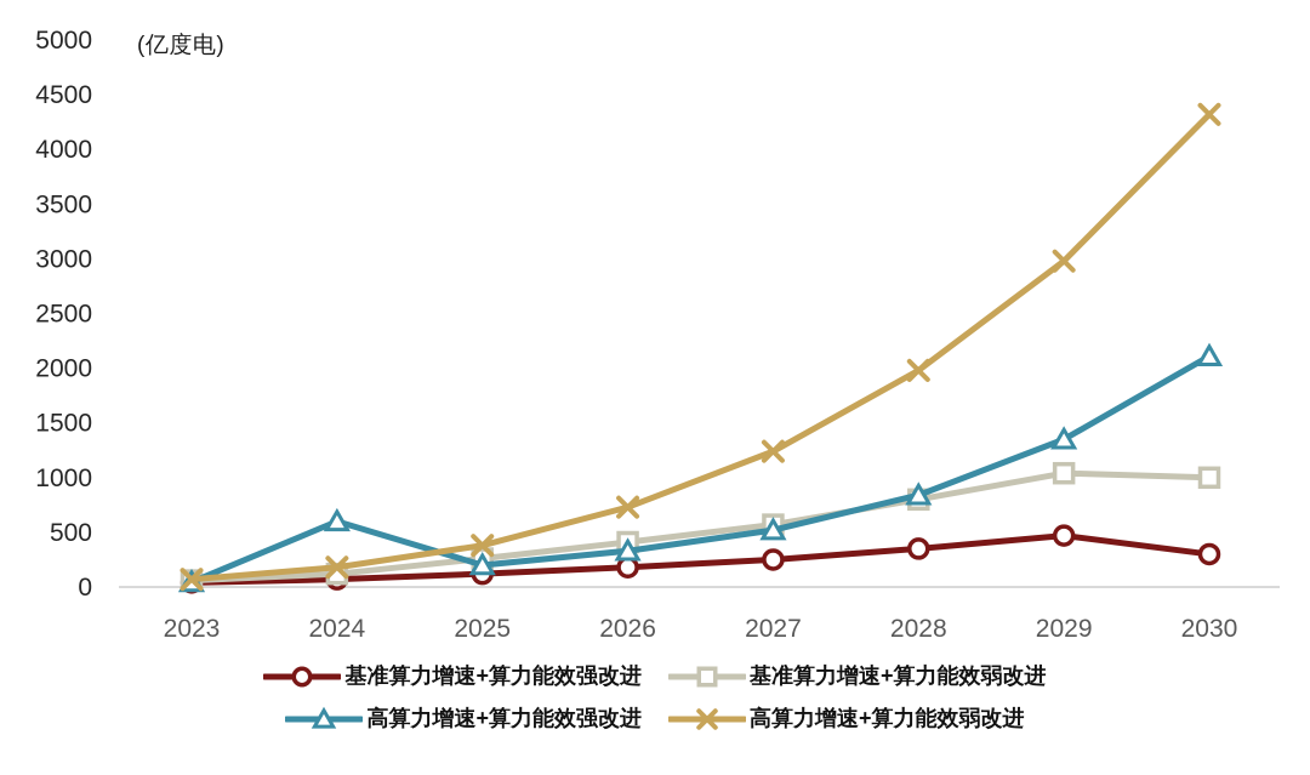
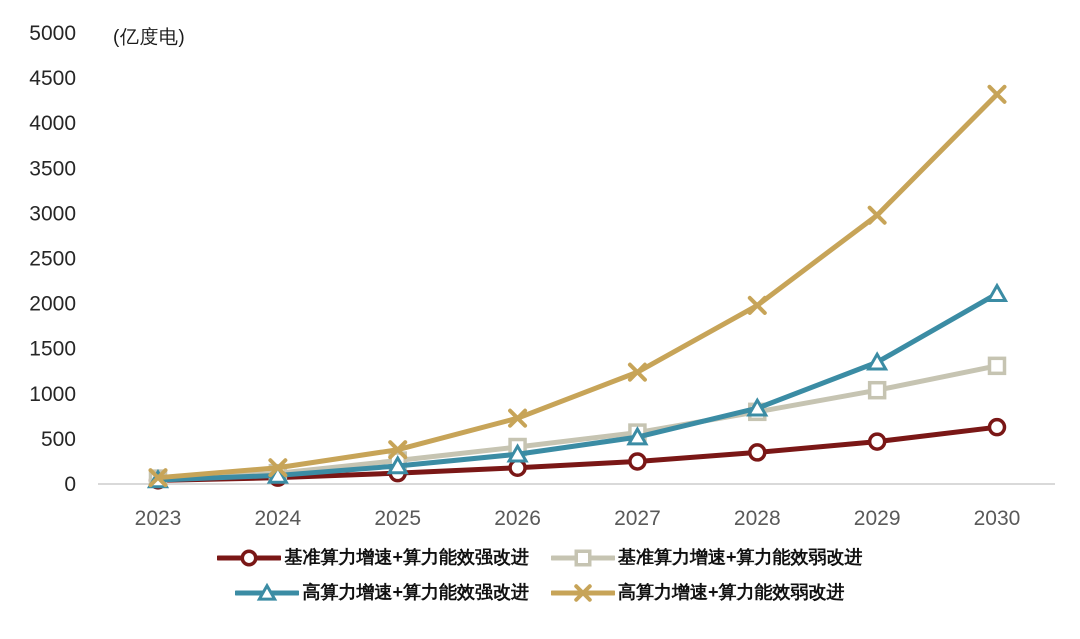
高算力增速+算力能效强改进/2024: 600 -> 100
基准算力增速+算力能效强改进/2030: 300 -> 600
基准算力增速+算力能效弱改进/2030: 1000 -> 1300
